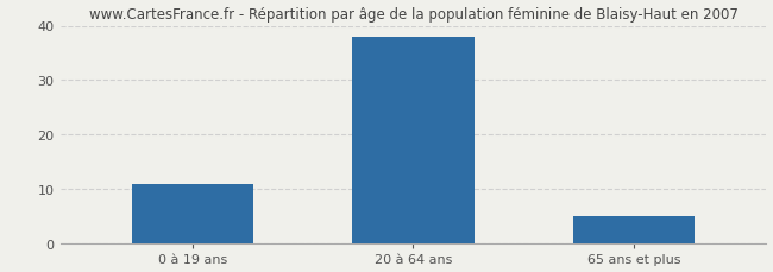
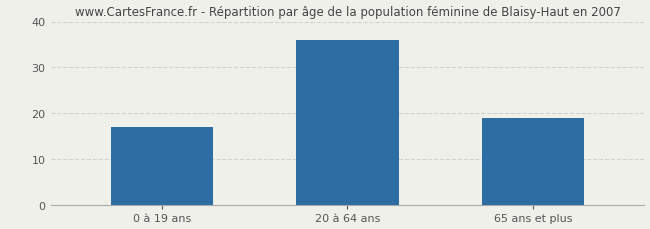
0 à 19 ans: 11 -> 17
20 à 64 ans: 38 -> 36
65 ans et plus: 5 -> 19
